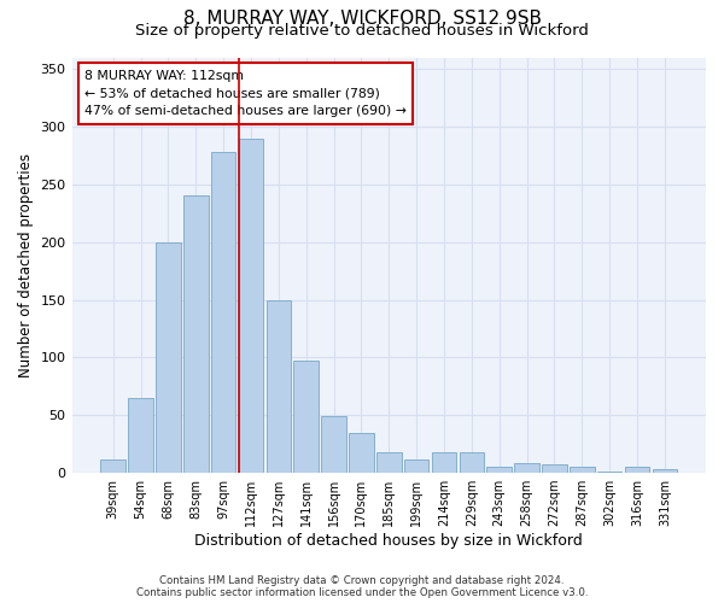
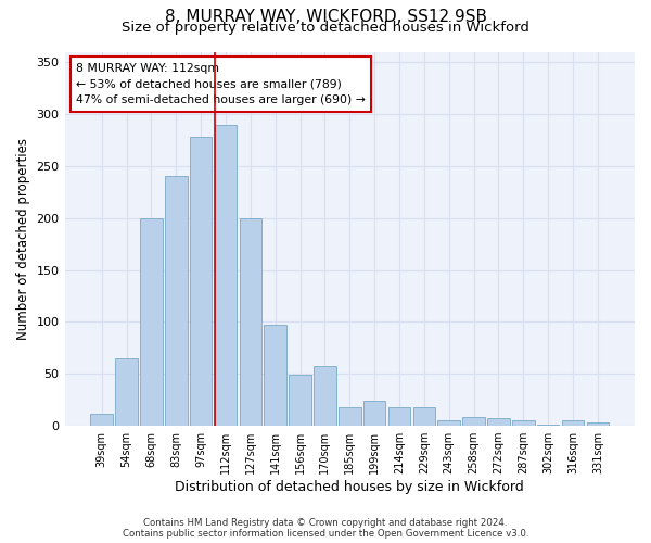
127sqm: 150 -> 200
170sqm: 35 -> 58
199sqm: 12 -> 24
